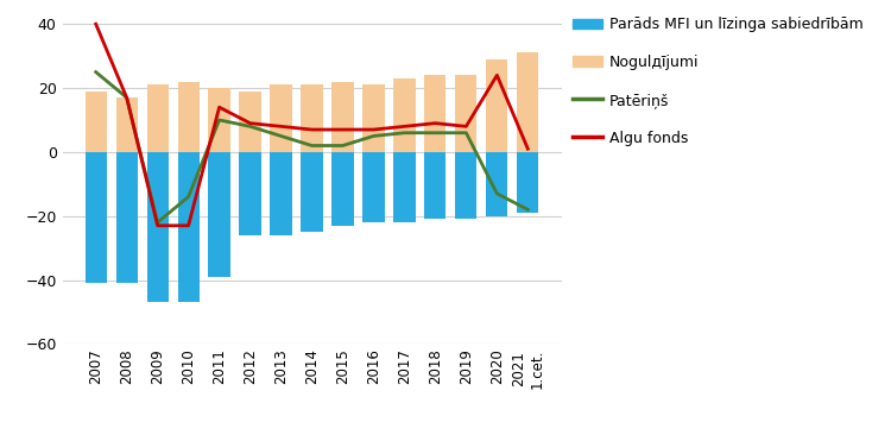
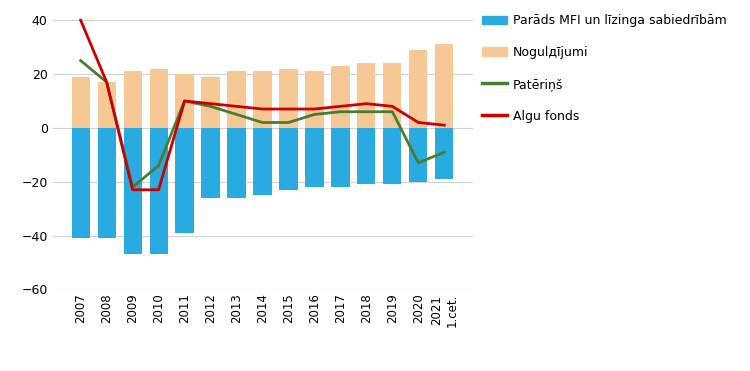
Algu fonds/2011: 14 -> 10
Algu fonds/2020: 24 -> 2
Patēriņš/2021 1.cet.: -18 -> -9
